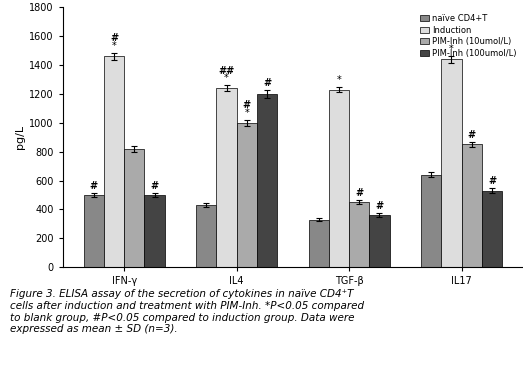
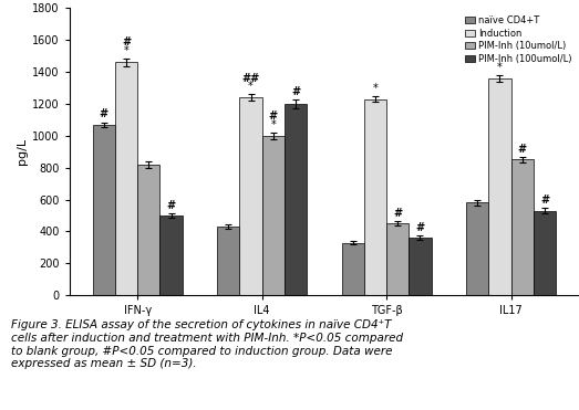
naïve CD4+T/IFN-γ: 500 -> 1070
naïve CD4+T/IL17: 640 -> 580
Induction/IL17: 1440 -> 1360
